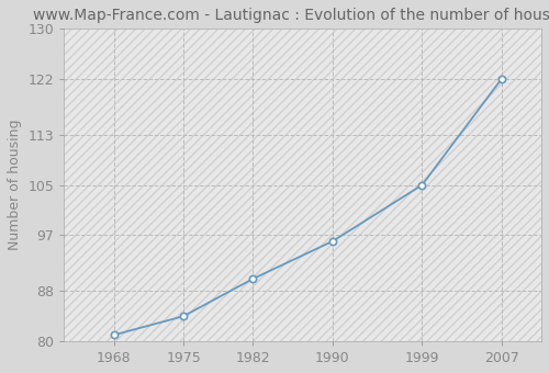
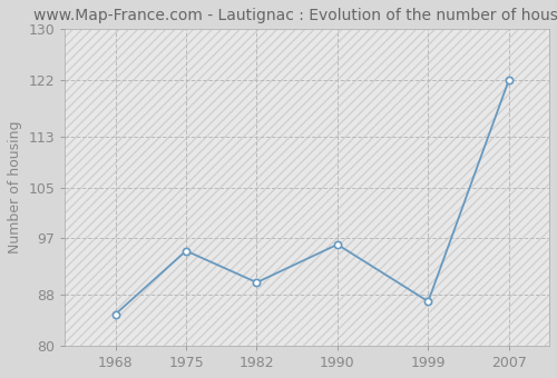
1968: 81 -> 85
1975: 84 -> 95
1999: 105 -> 87
